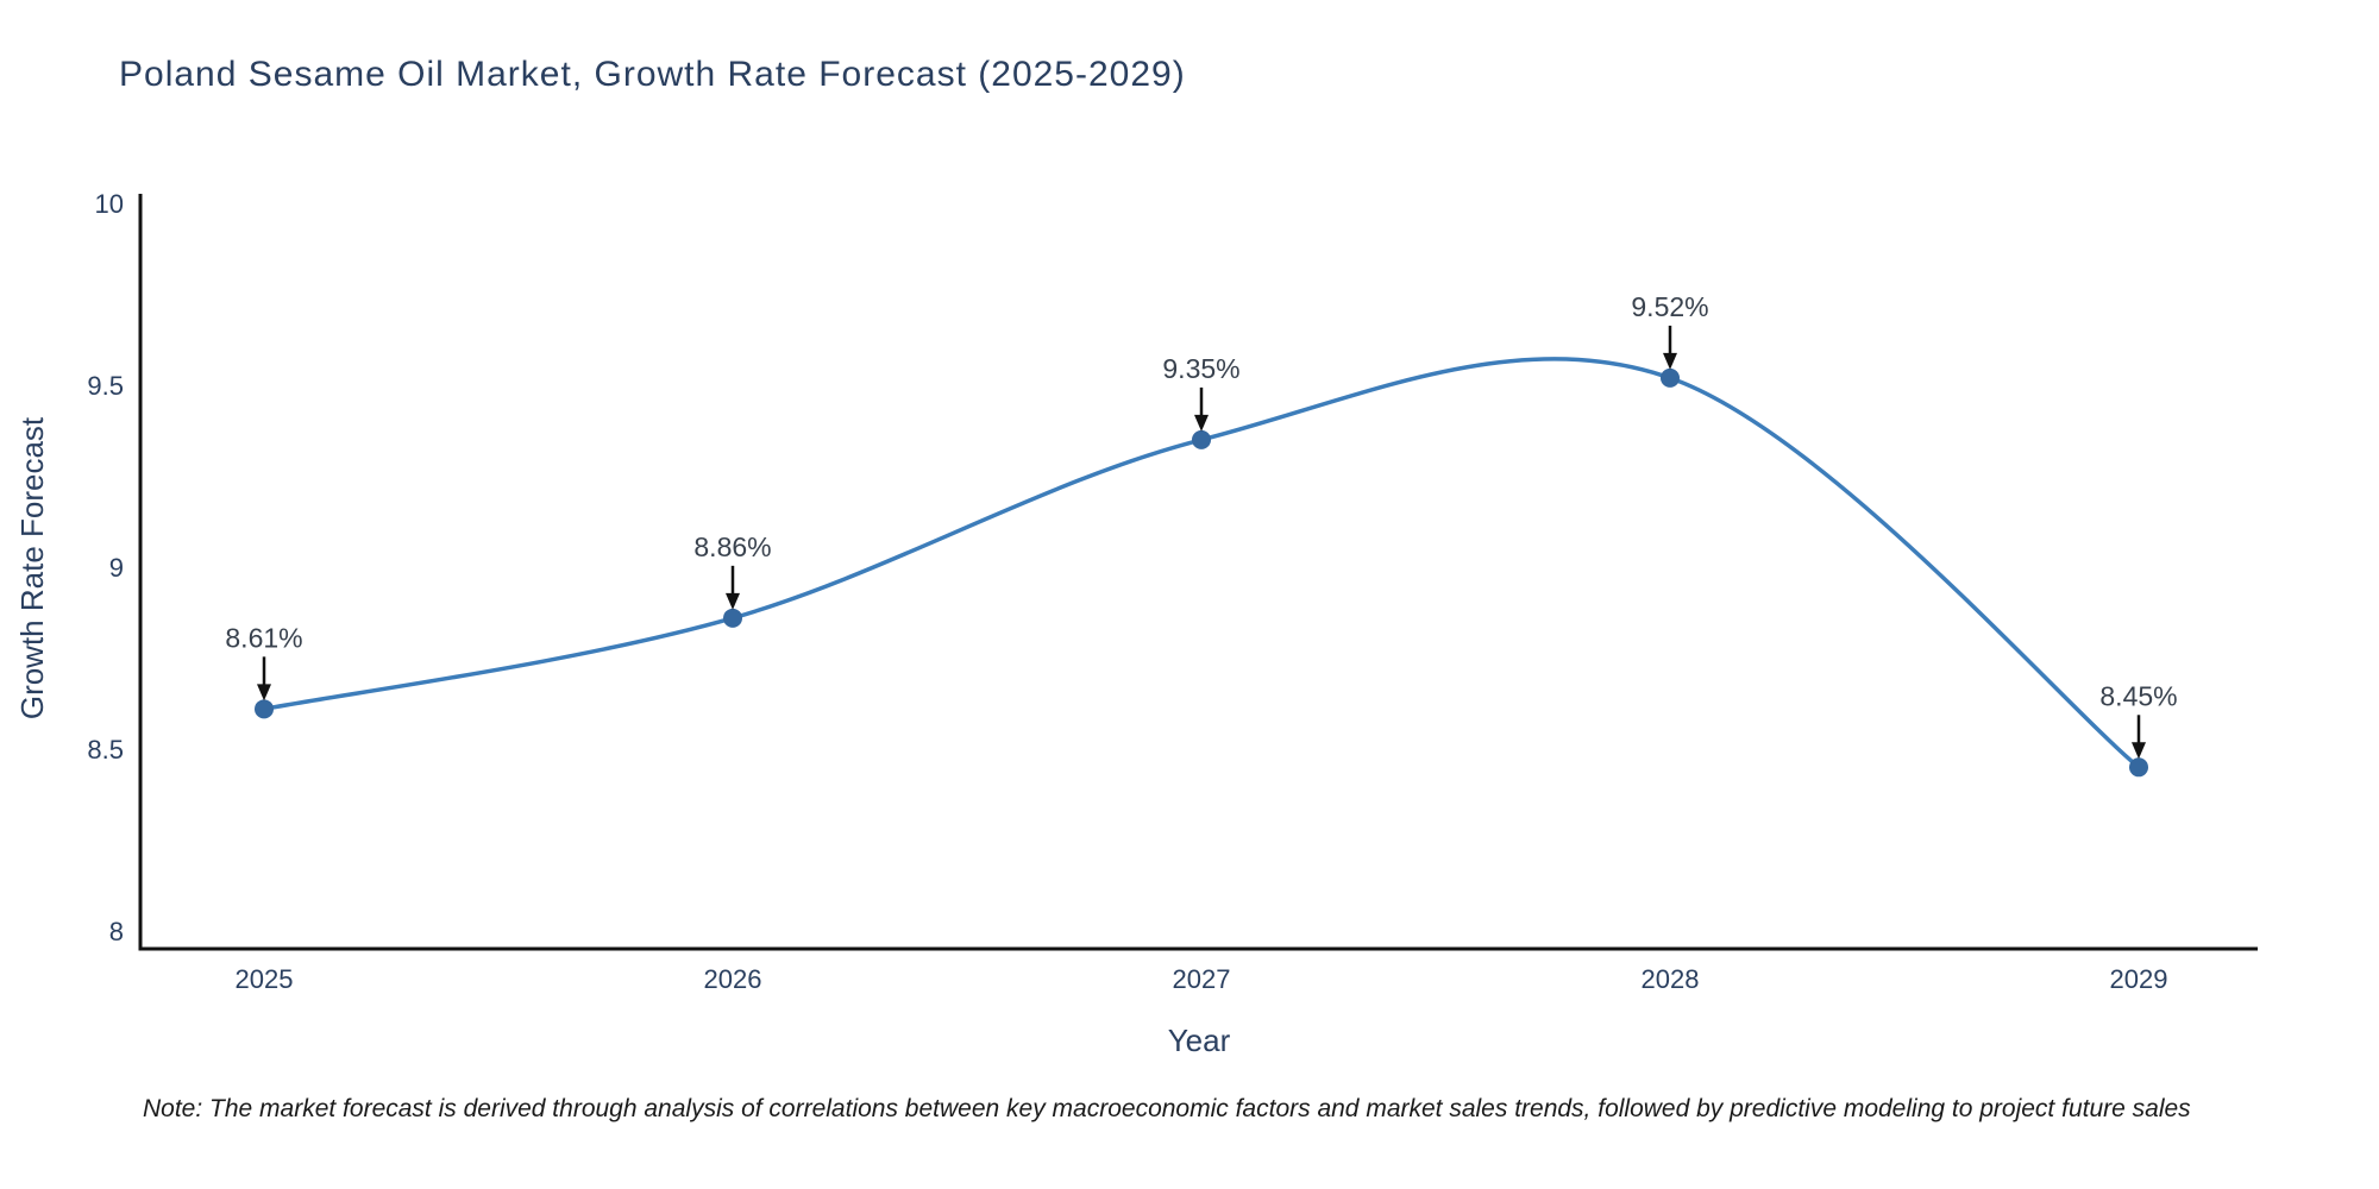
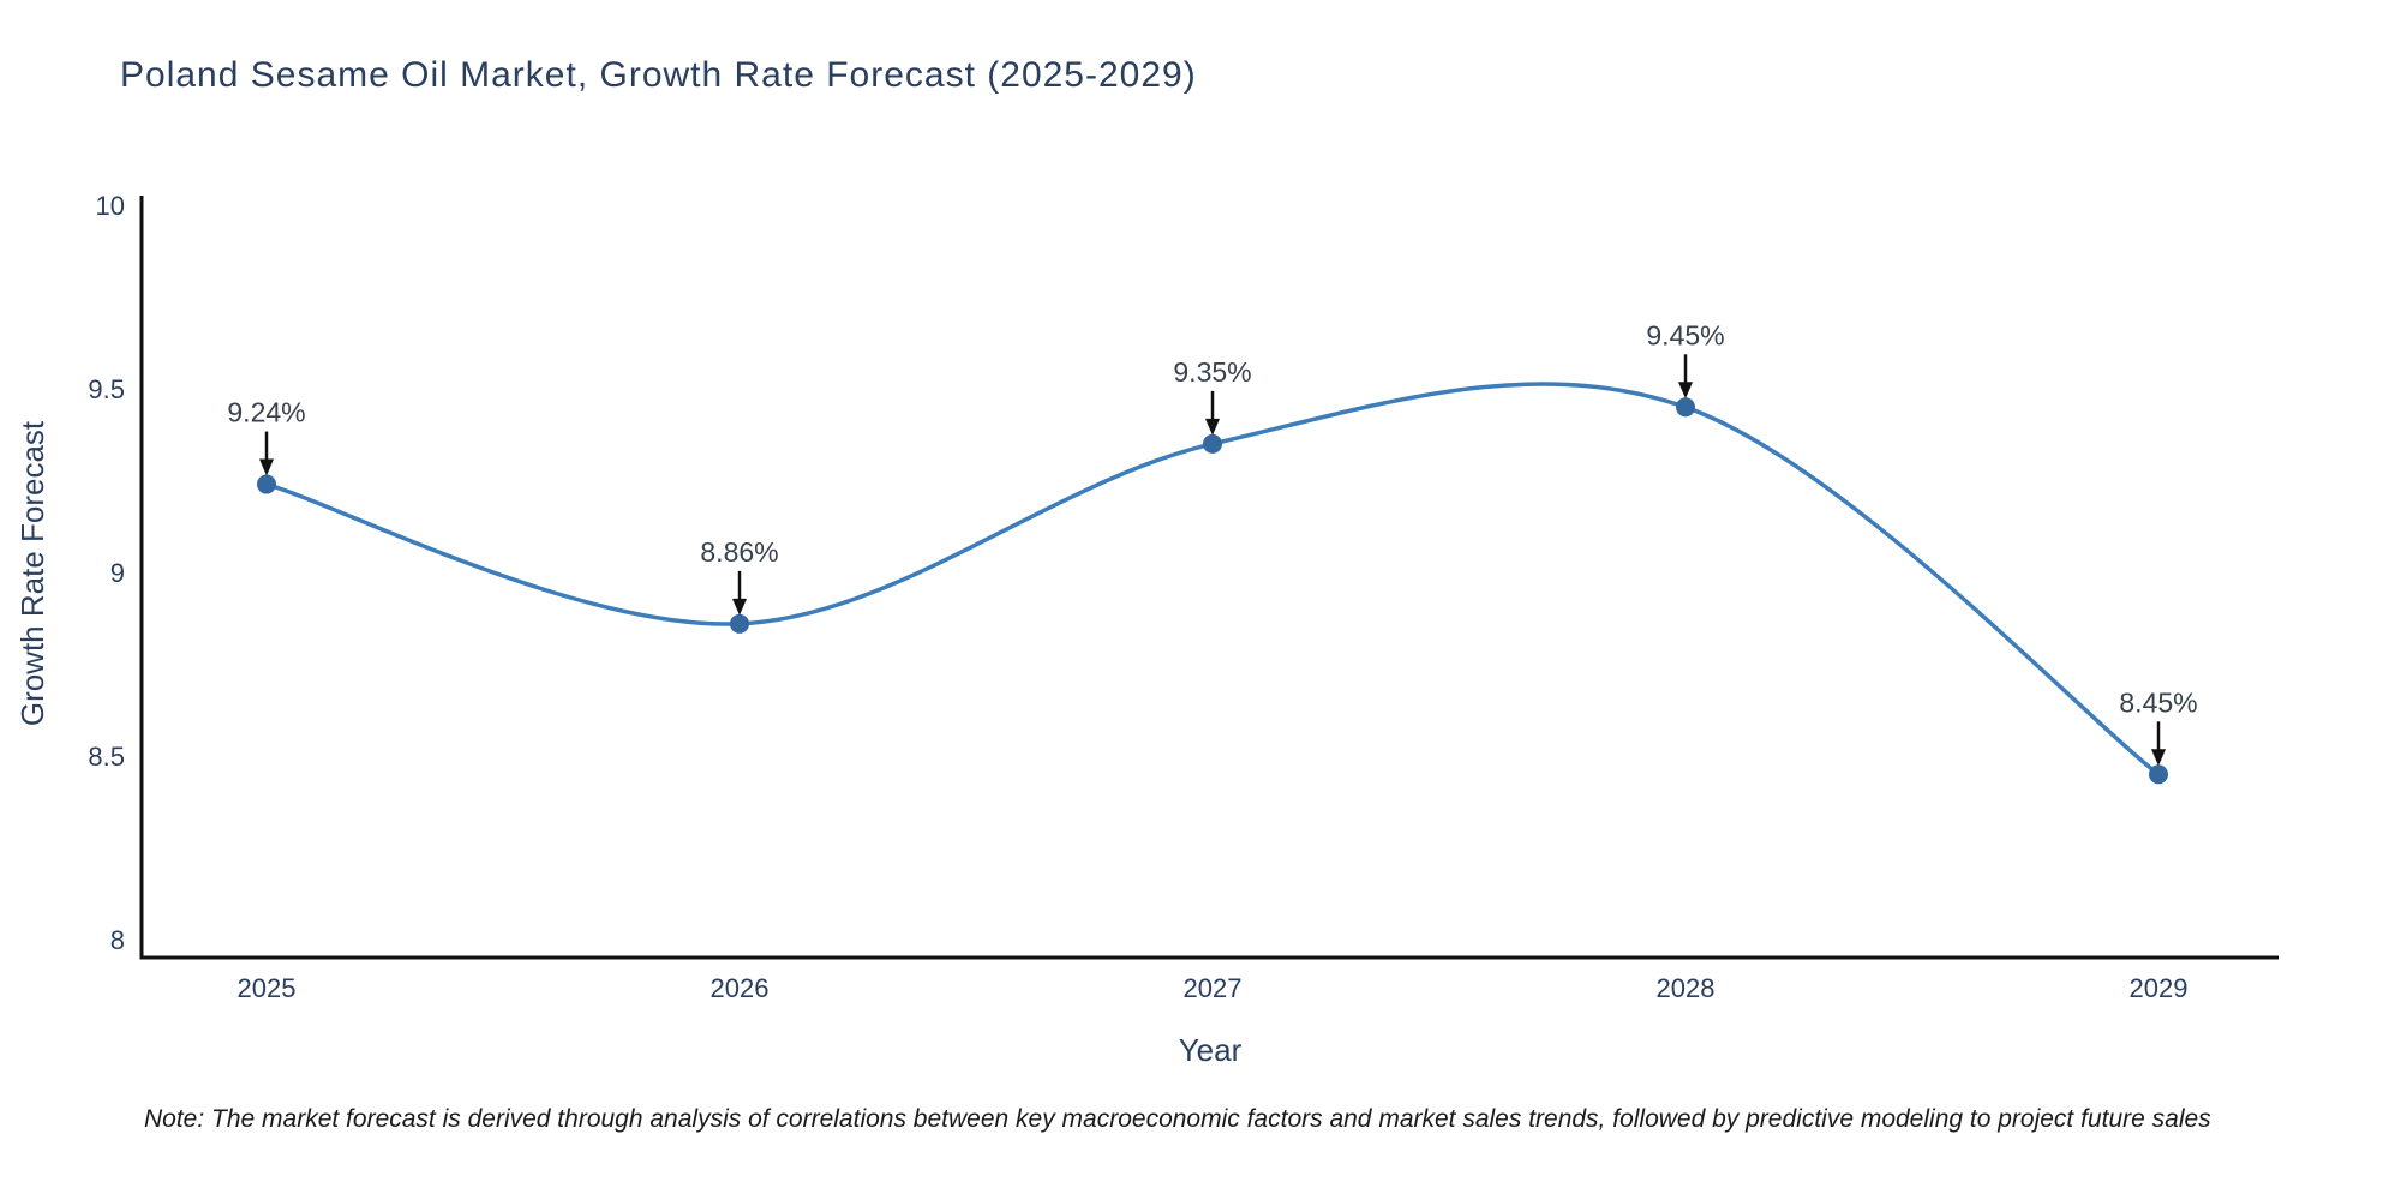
2025: 8.61% -> 9.24%
2028: 9.52% -> 9.45%
